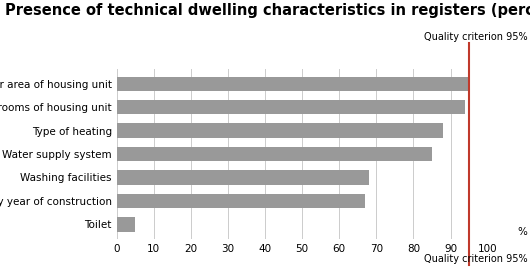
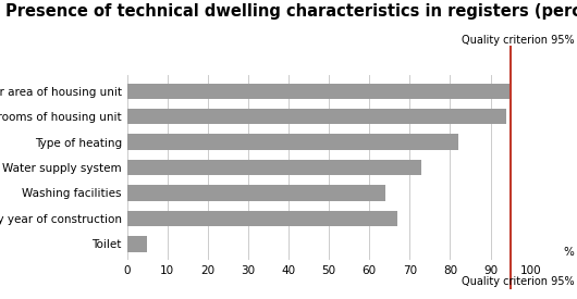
Type of heating: 88 -> 82
Water supply system: 85 -> 73
Washing facilities: 68 -> 64
